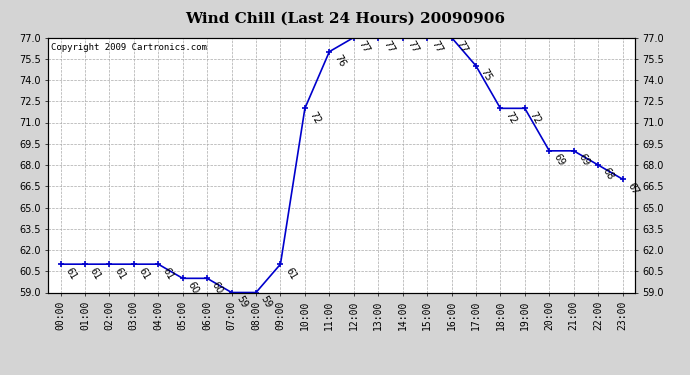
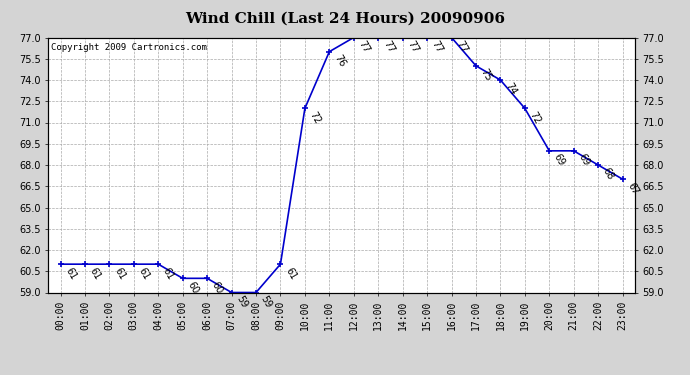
18:00: 72 -> 74
